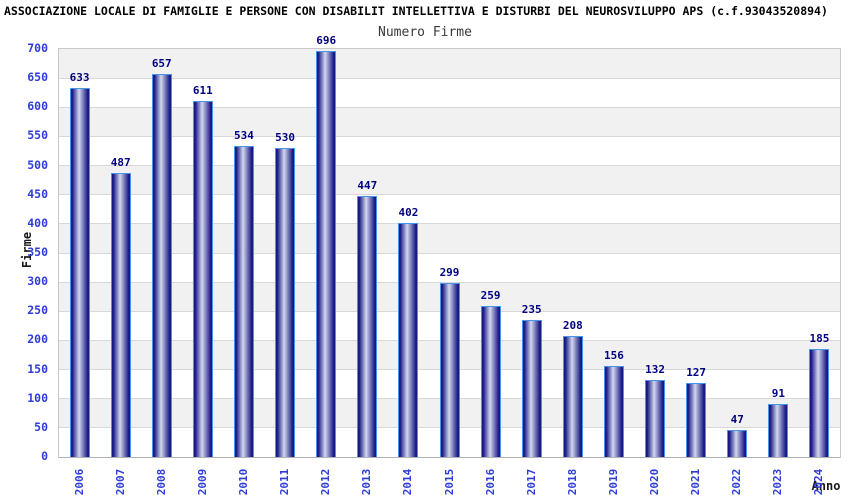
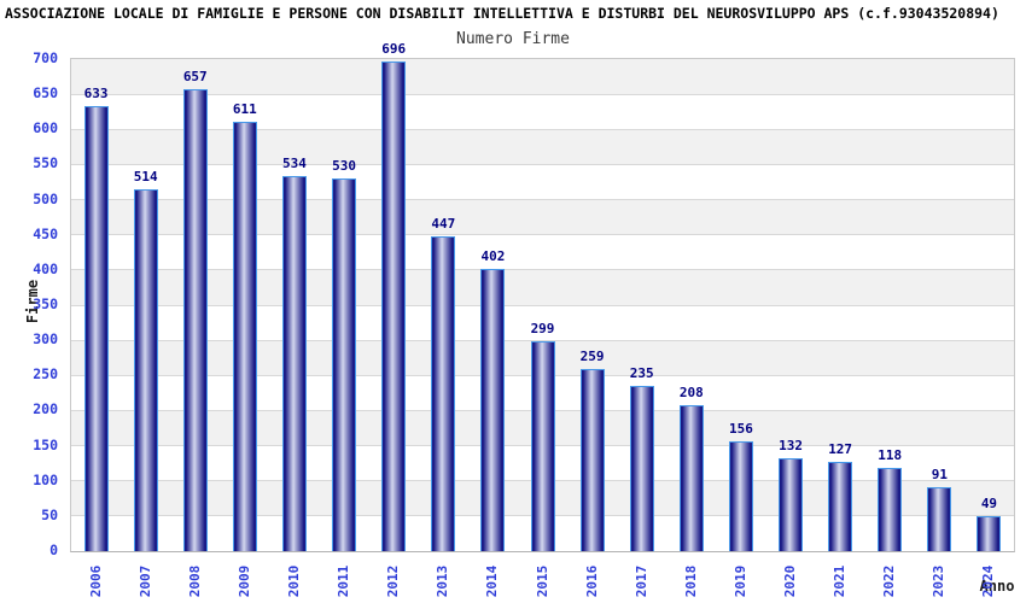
2007: 487 -> 514
2022: 47 -> 118
2024: 185 -> 49
